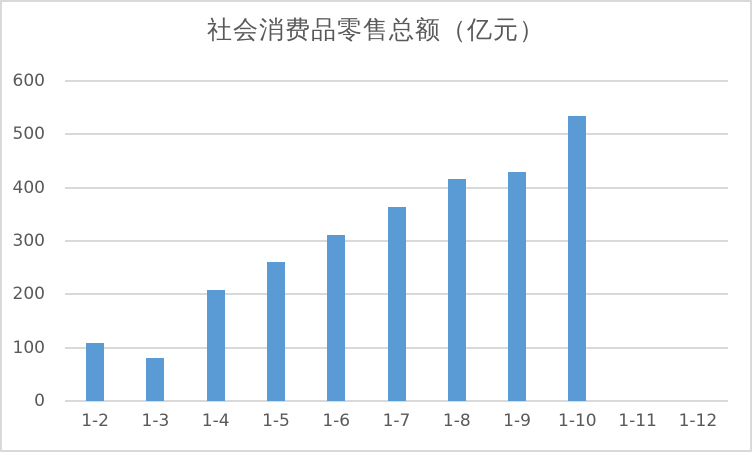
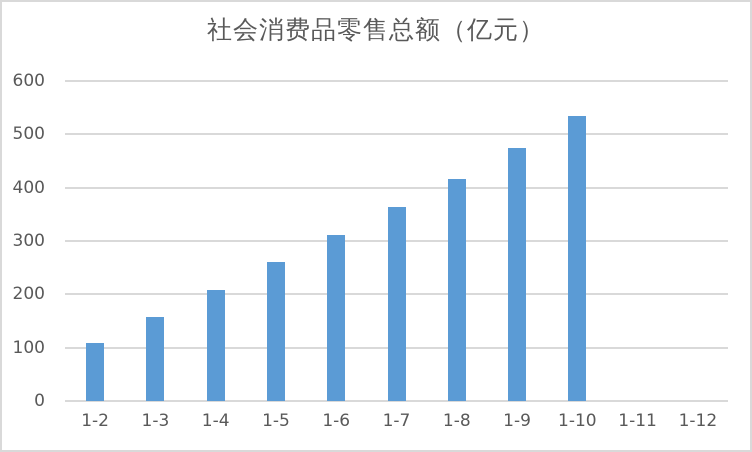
1-3: 80 -> 160
1-9: 430 -> 480
